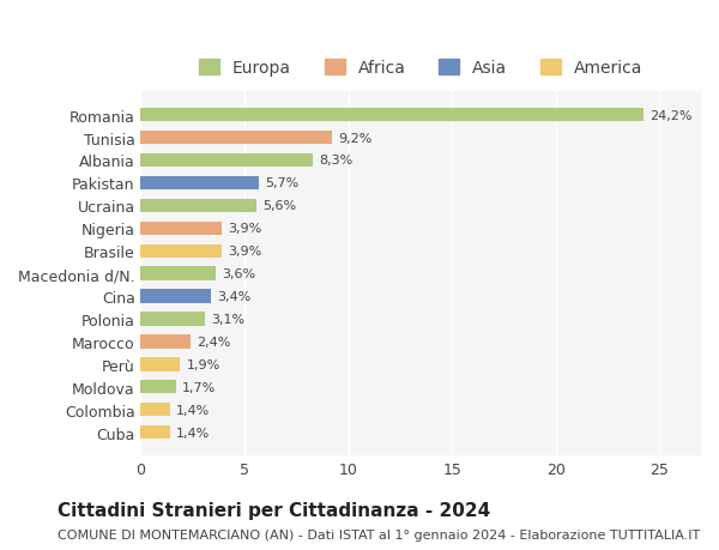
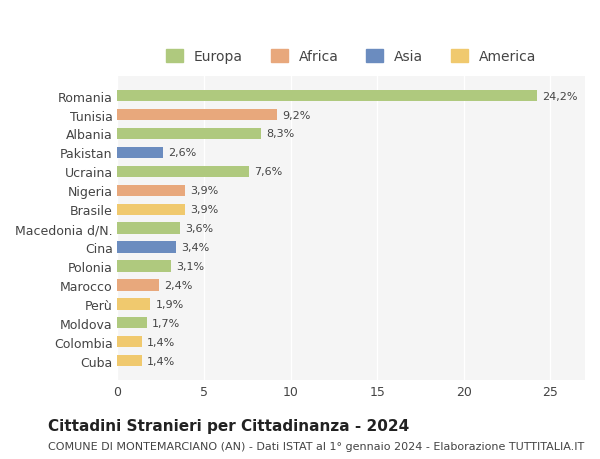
Pakistan: 5,7% -> 2,6%
Ucraina: 5,6% -> 7,6%
